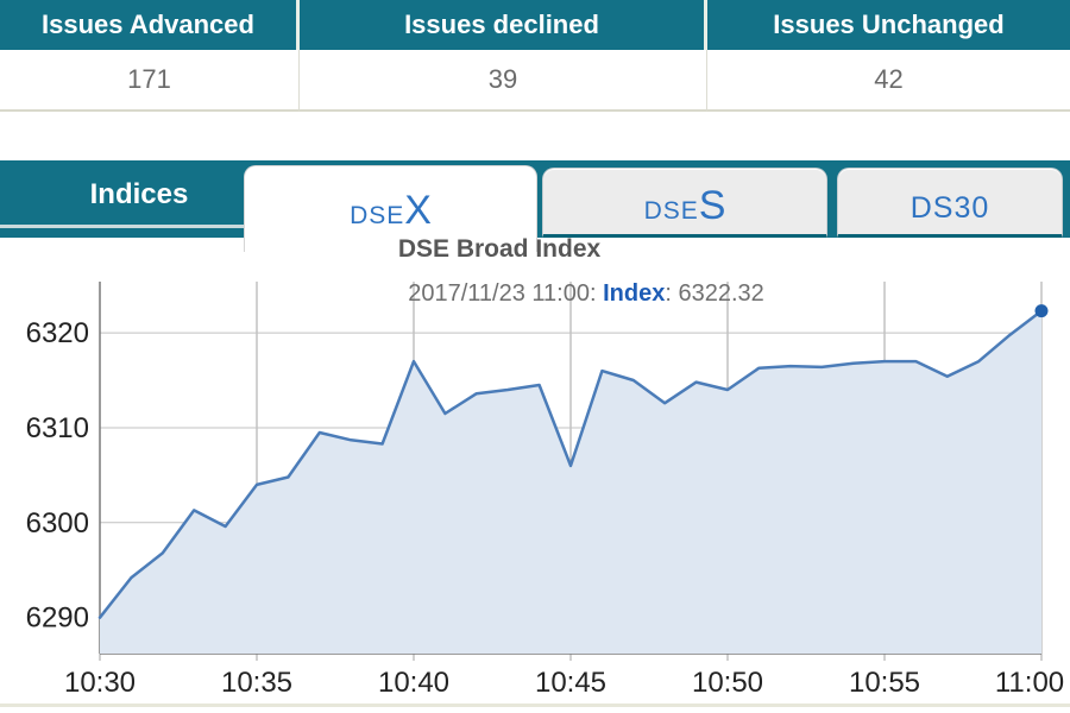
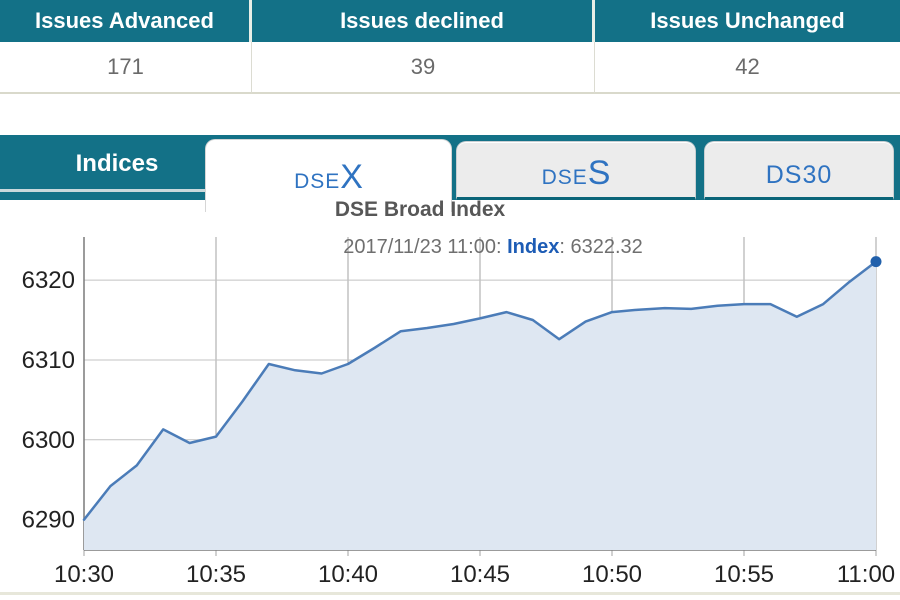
10:35: 6304 -> 6300
10:40: 6317 -> 6310
10:45: 6306 -> 6315
10:50: 6314 -> 6316
